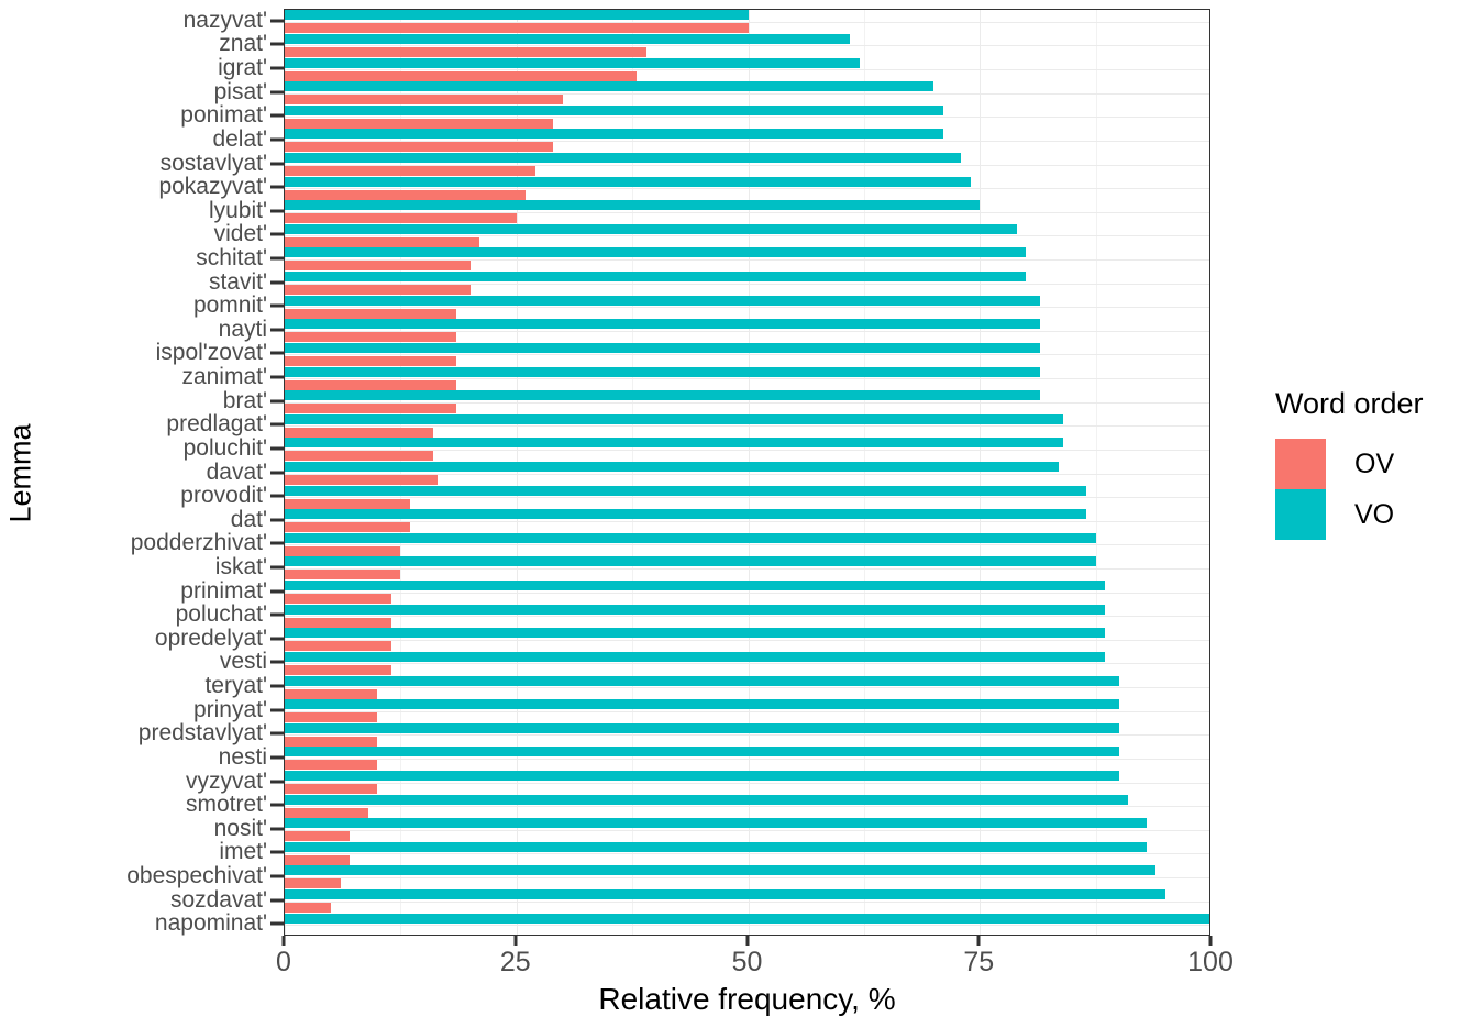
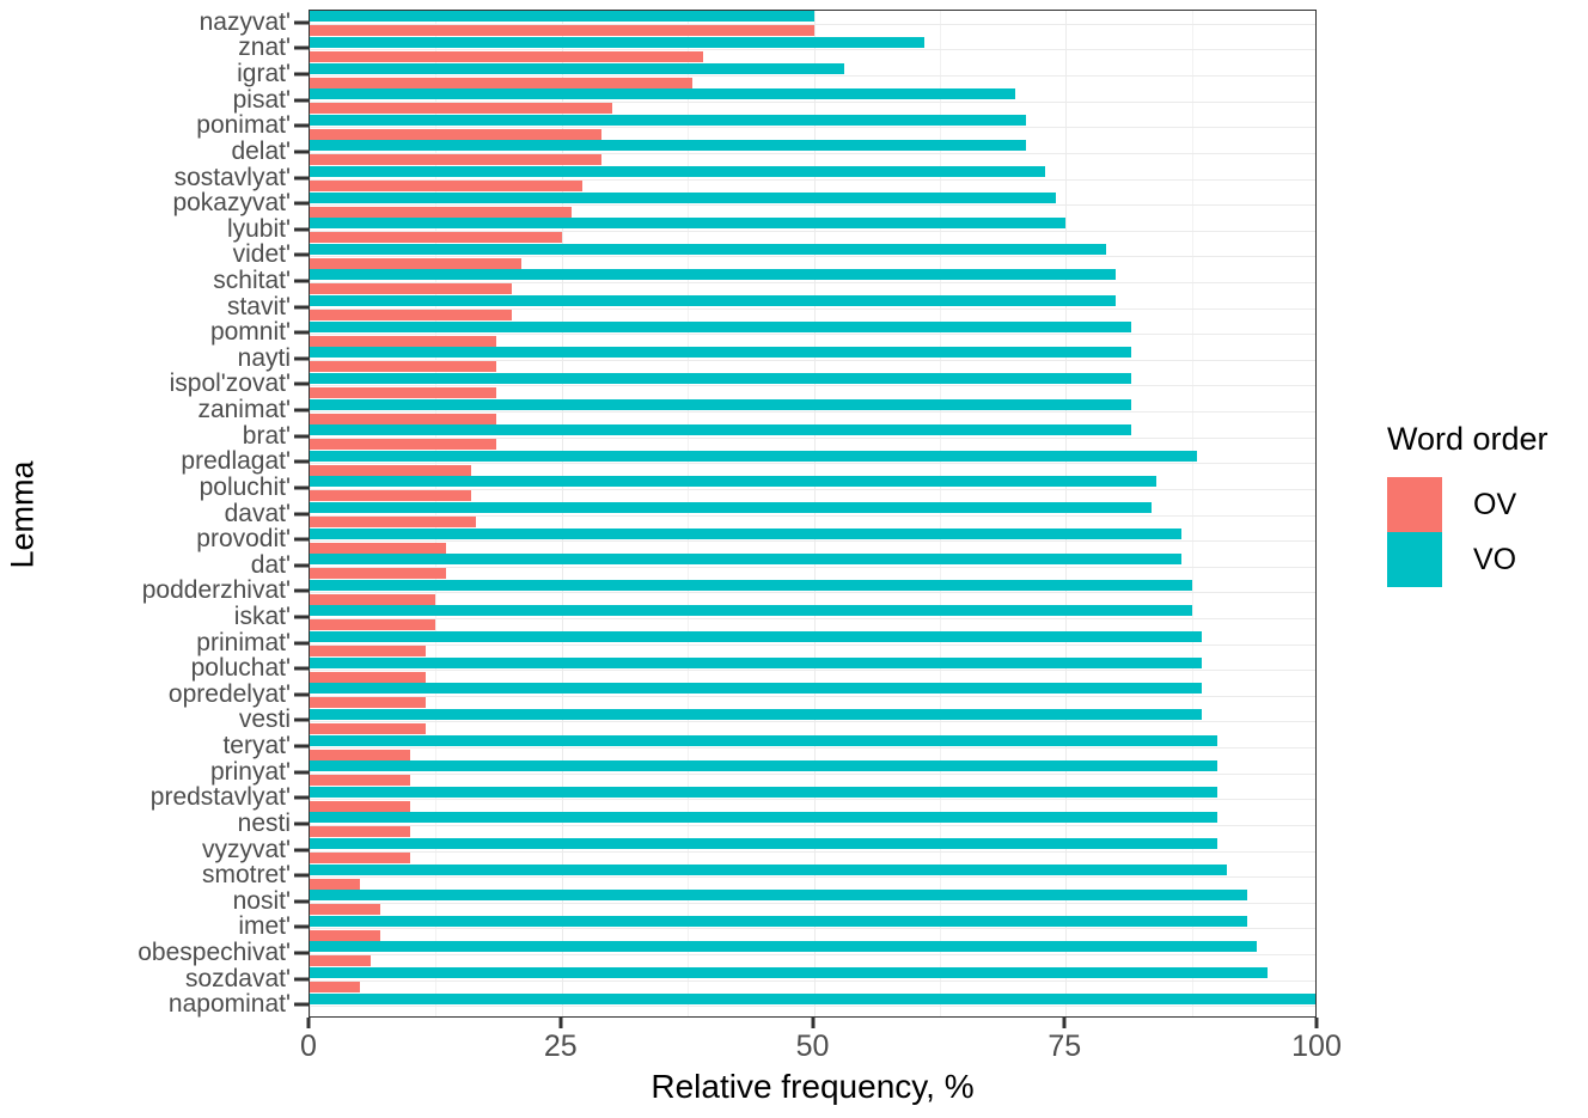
VO/igrat': 62 -> 53
VO/predlagat': 84 -> 88
OV/smotret': 9 -> 5
